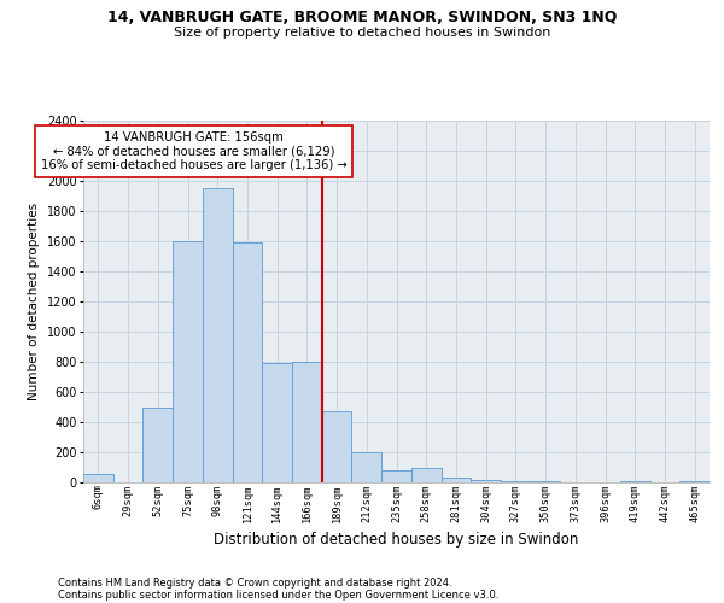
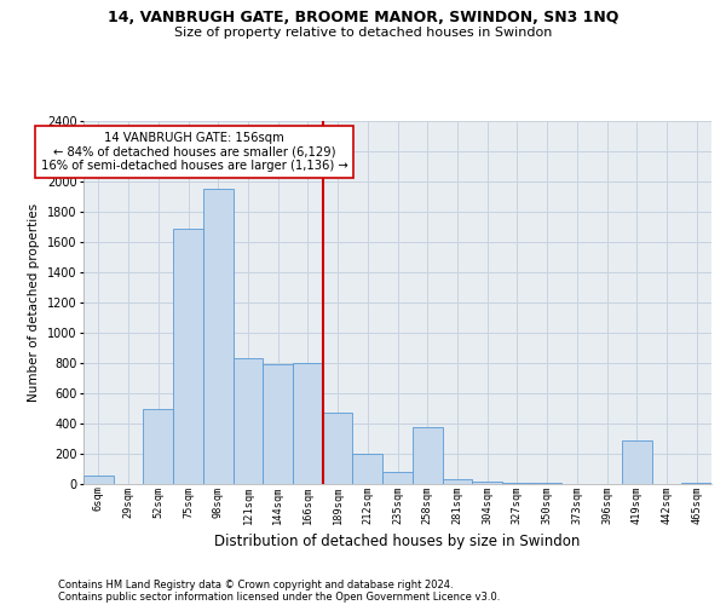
75sqm: 1600 -> 1690
121sqm: 1590 -> 830
258sqm: 100 -> 380
419sqm: 0 -> 290
